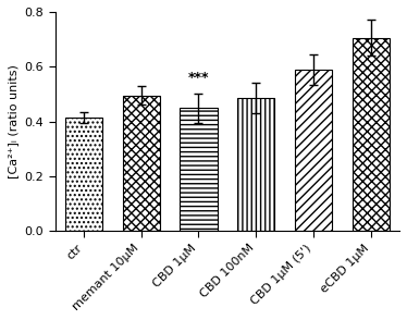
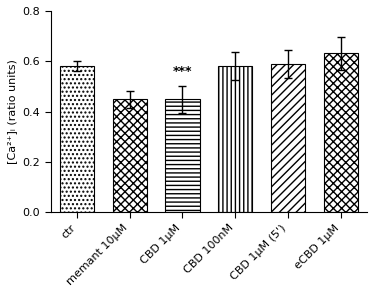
ctr: 0.415 -> 0.582
memant 10μM: 0.495 -> 0.448
CBD 100nM: 0.485 -> 0.582
eCBD 1μM: 0.705 -> 0.632
